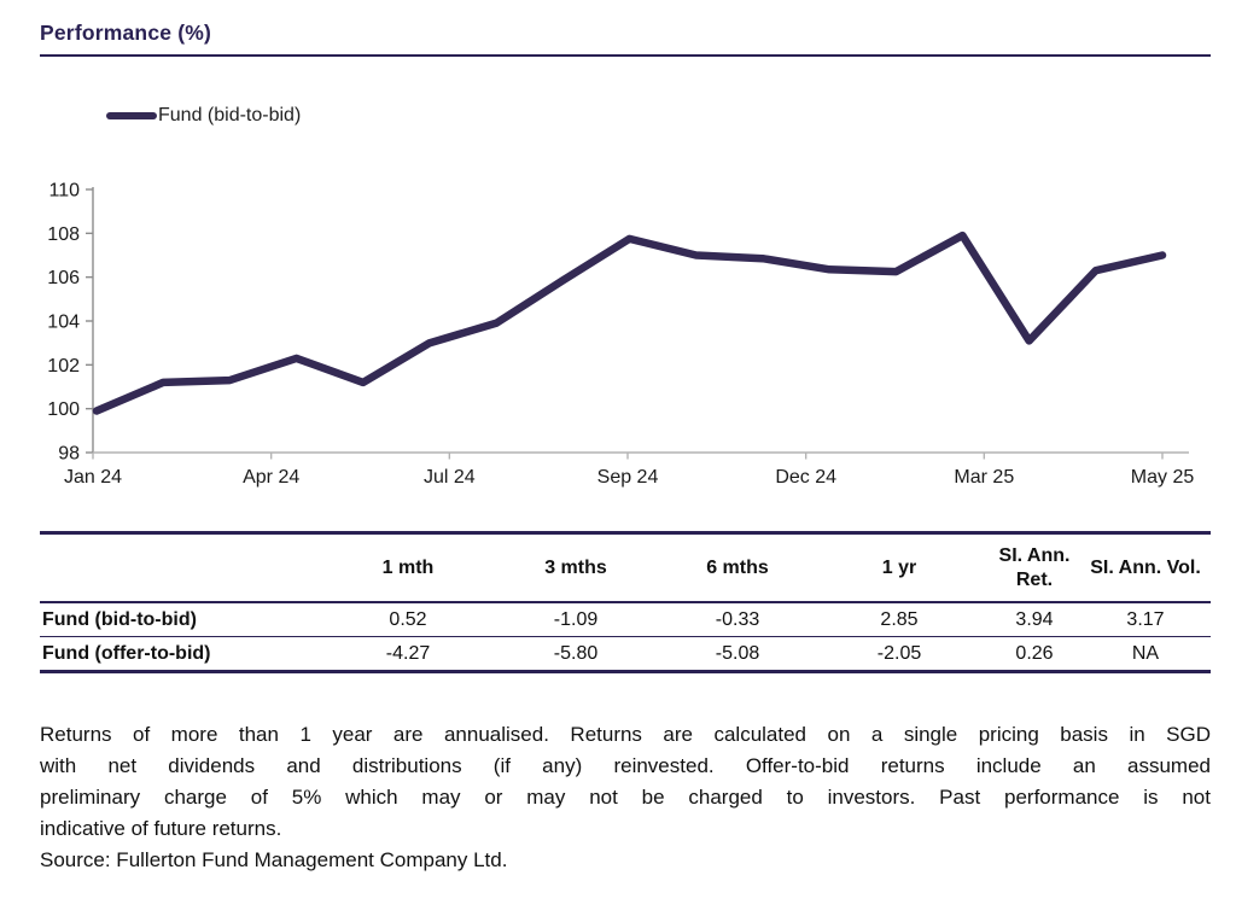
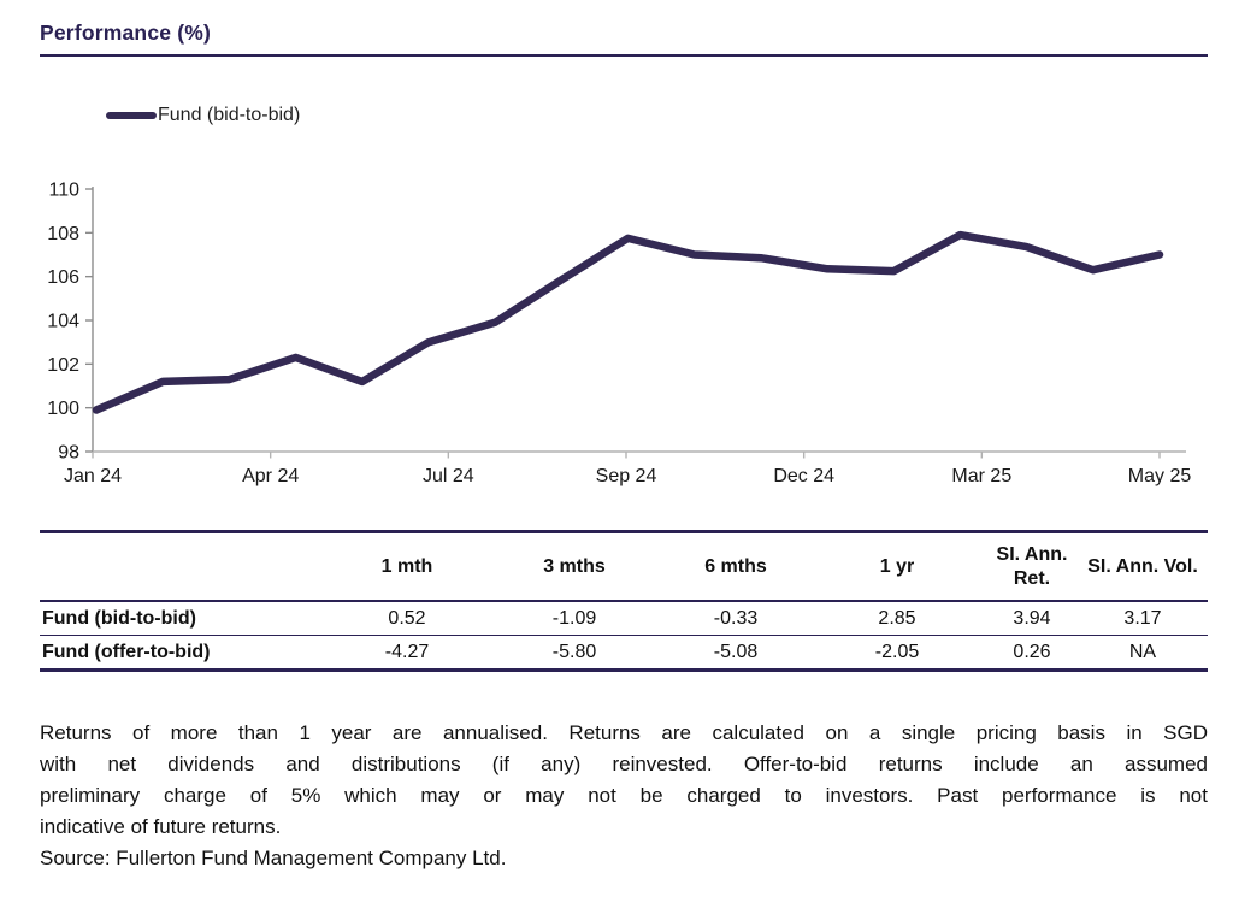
Mar 25: 103.1 -> 107.3
